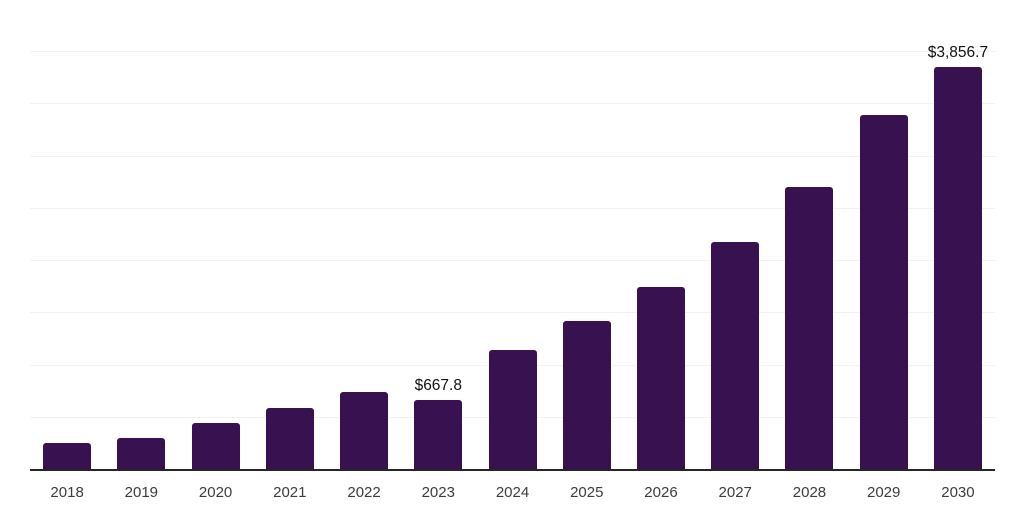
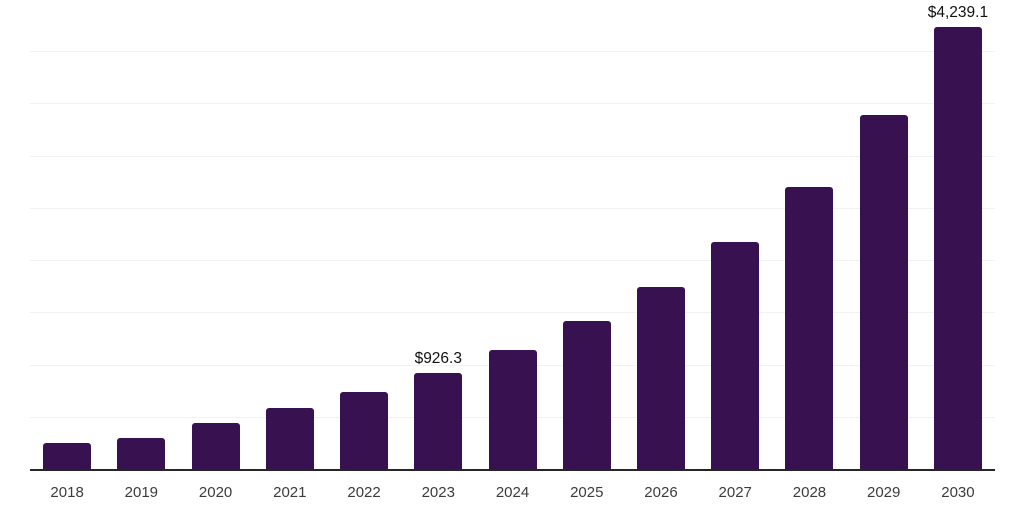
2023: $667.8 -> $926.3
2030: $3,856.7 -> $4,239.1
